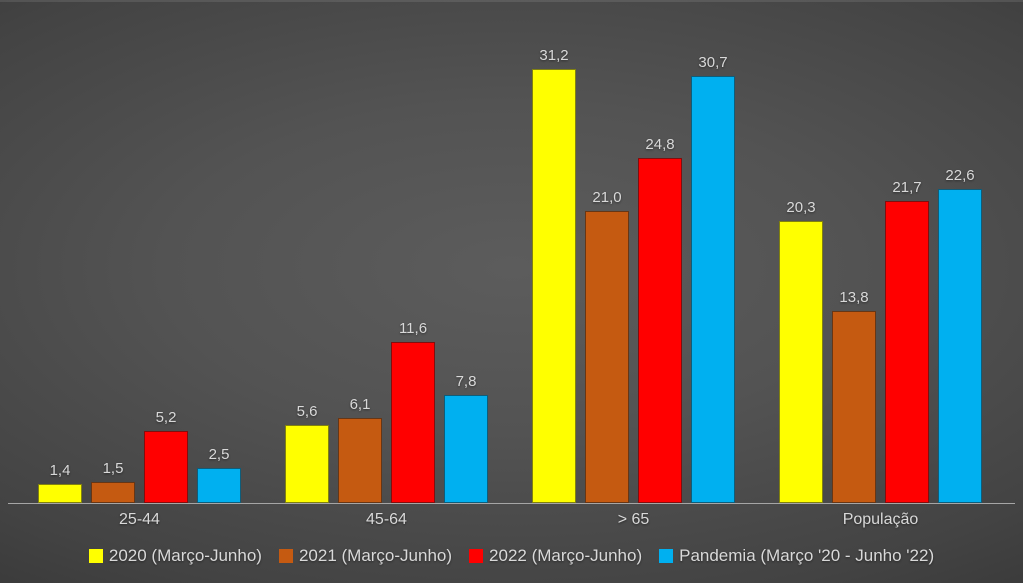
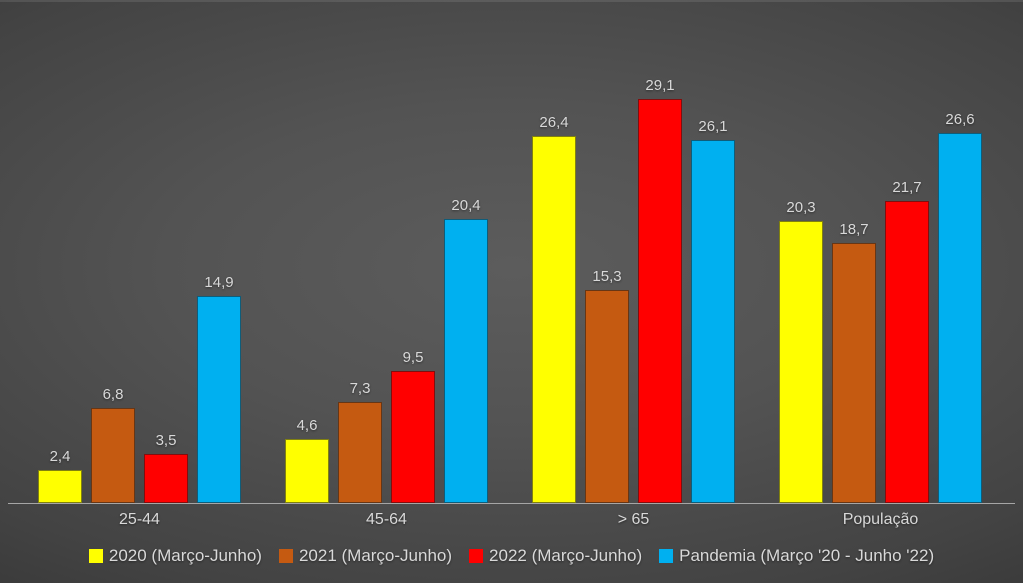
2020 (Março-Junho)/25-44: 1,4 -> 2,4
2021 (Março-Junho)/25-44: 1,5 -> 6,8
2022 (Março-Junho)/25-44: 5,2 -> 3,5
Pandemia (Março '20 - Junho '22)/25-44: 2,5 -> 14,9
2020 (Março-Junho)/45-64: 5,6 -> 4,6
2021 (Março-Junho)/45-64: 6,1 -> 7,3
2022 (Março-Junho)/45-64: 11,6 -> 9,5
Pandemia (Março '20 - Junho '22)/45-64: 7,8 -> 20,4
2020 (Março-Junho)/> 65: 31,2 -> 26,4
2021 (Março-Junho)/> 65: 21,0 -> 15,3
2022 (Março-Junho)/> 65: 24,8 -> 29,1
Pandemia (Março '20 - Junho '22)/> 65: 30,7 -> 26,1
2021 (Março-Junho)/População: 13,8 -> 18,7
Pandemia (Março '20 - Junho '22)/População: 22,6 -> 26,6
